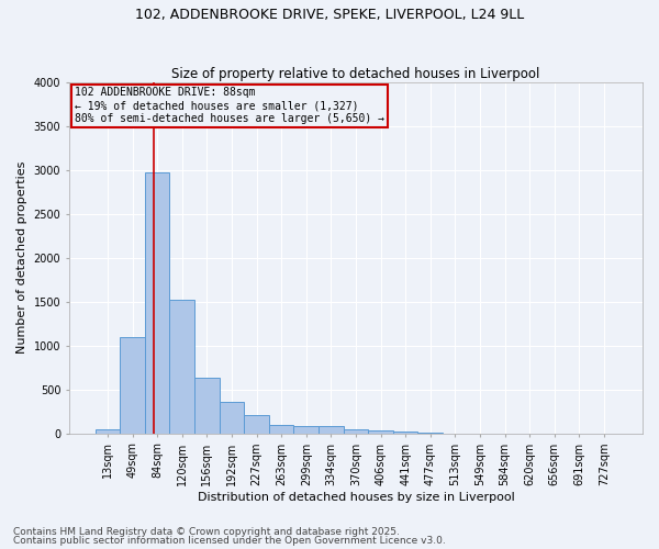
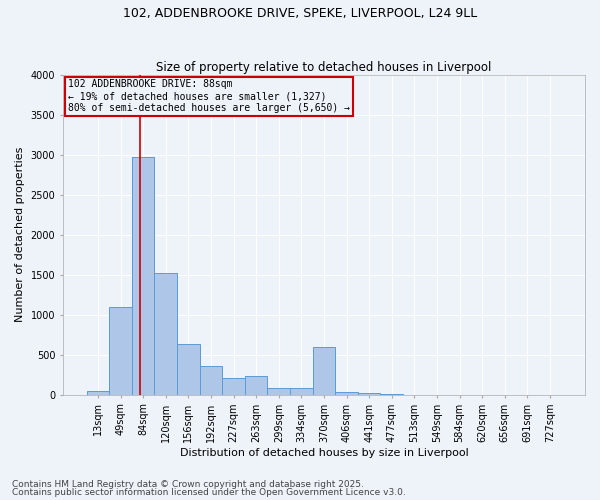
263sqm: 100 -> 240
370sqm: 50 -> 600
